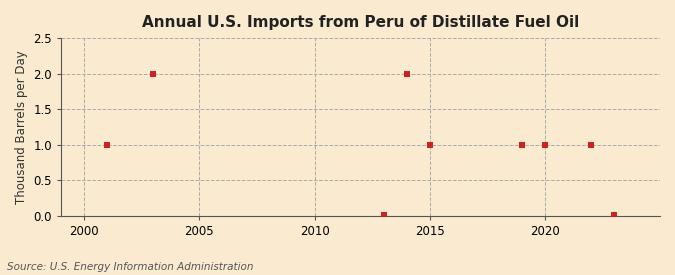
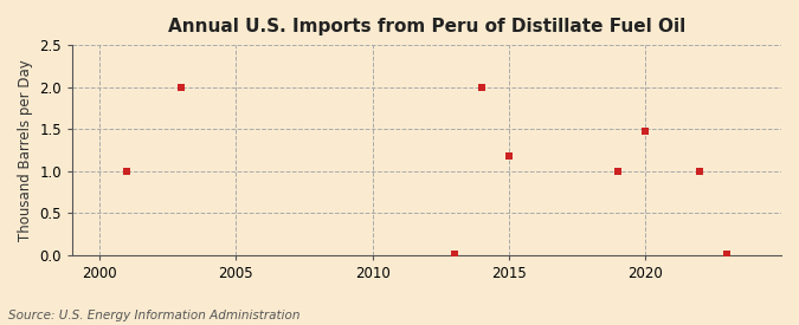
2015: 1.00 -> 1.18
2020: 1.00 -> 1.48
